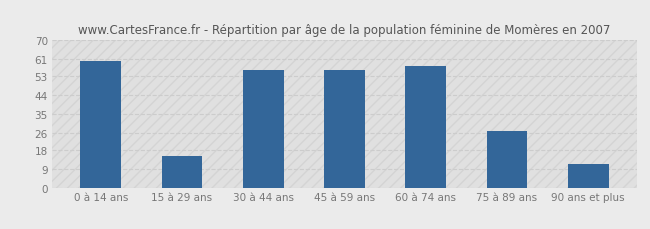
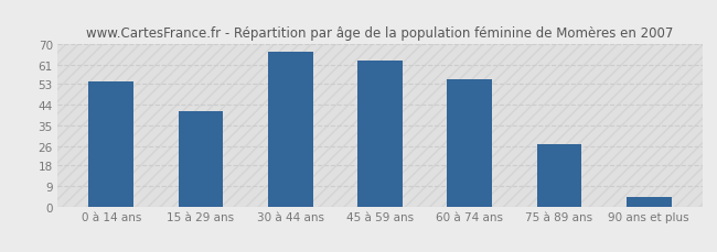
0 à 14 ans: 60 -> 54
15 à 29 ans: 15 -> 41
30 à 44 ans: 56 -> 67
45 à 59 ans: 56 -> 63
60 à 74 ans: 58 -> 55
90 ans et plus: 11 -> 4
